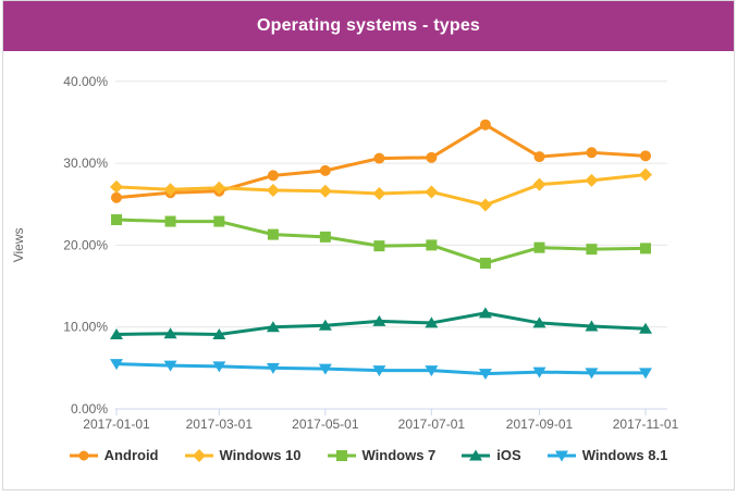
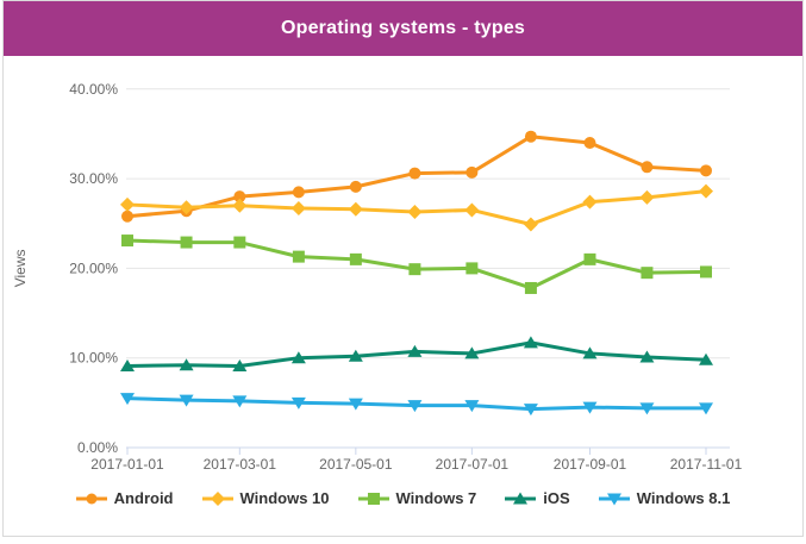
Android/2017-03-01: 27% -> 28%
Android/2017-09-01: 31% -> 34%
Windows 7/2017-09-01: 20% -> 21%
